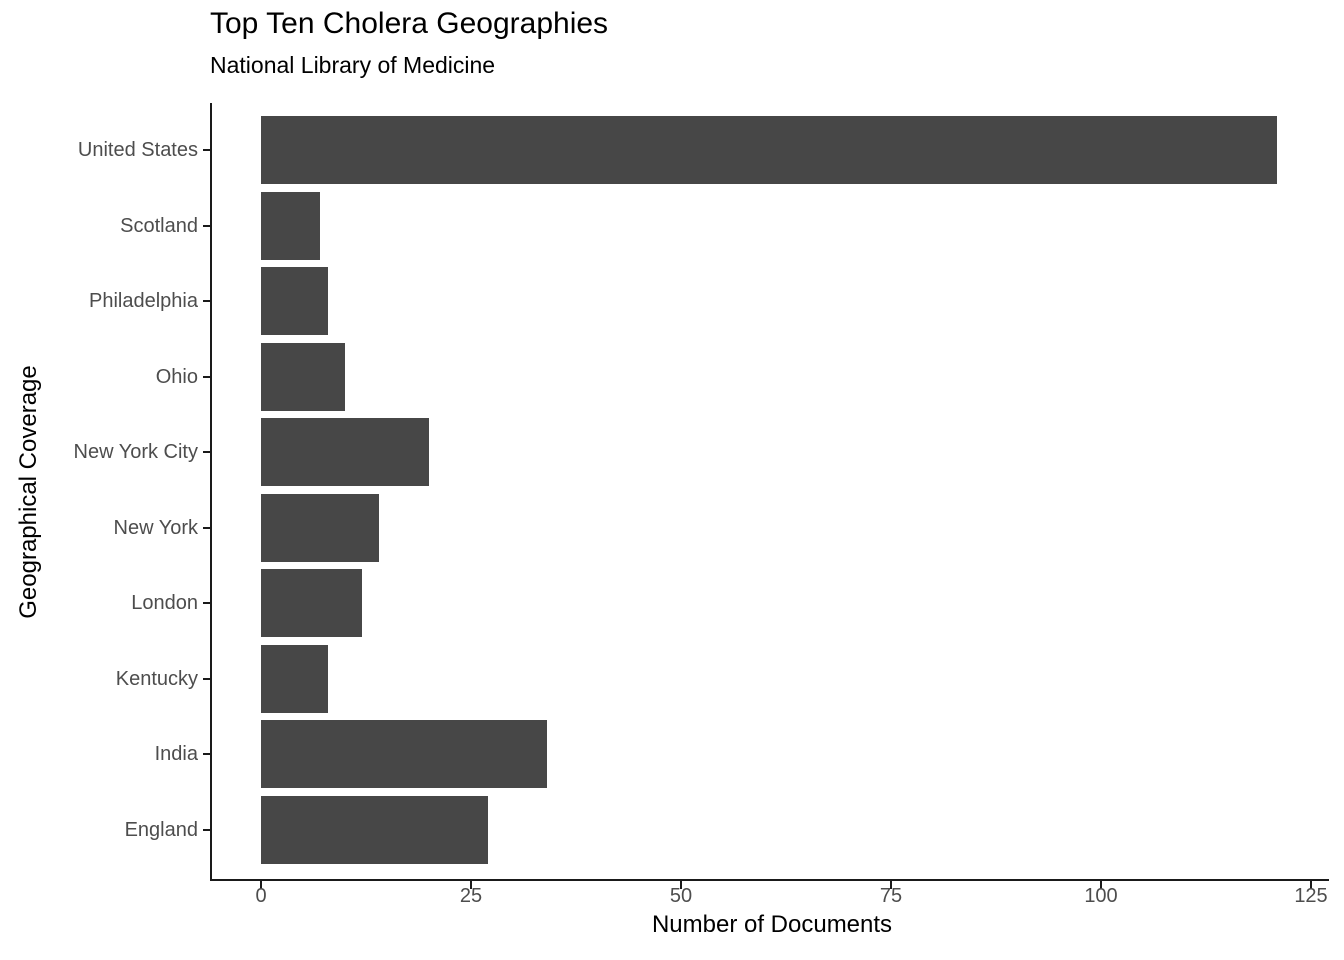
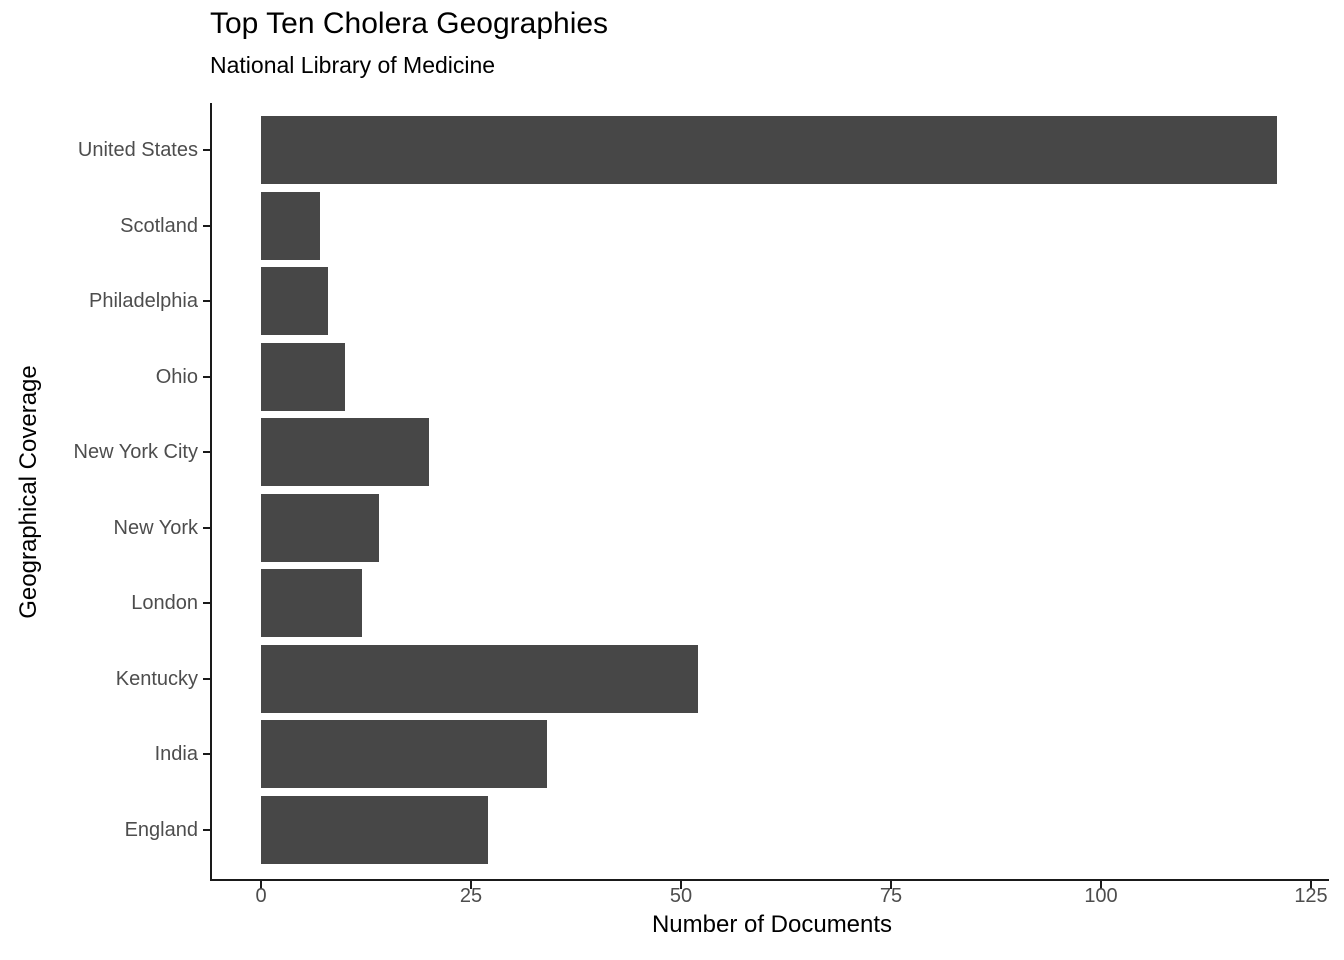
Kentucky: 8 -> 52
